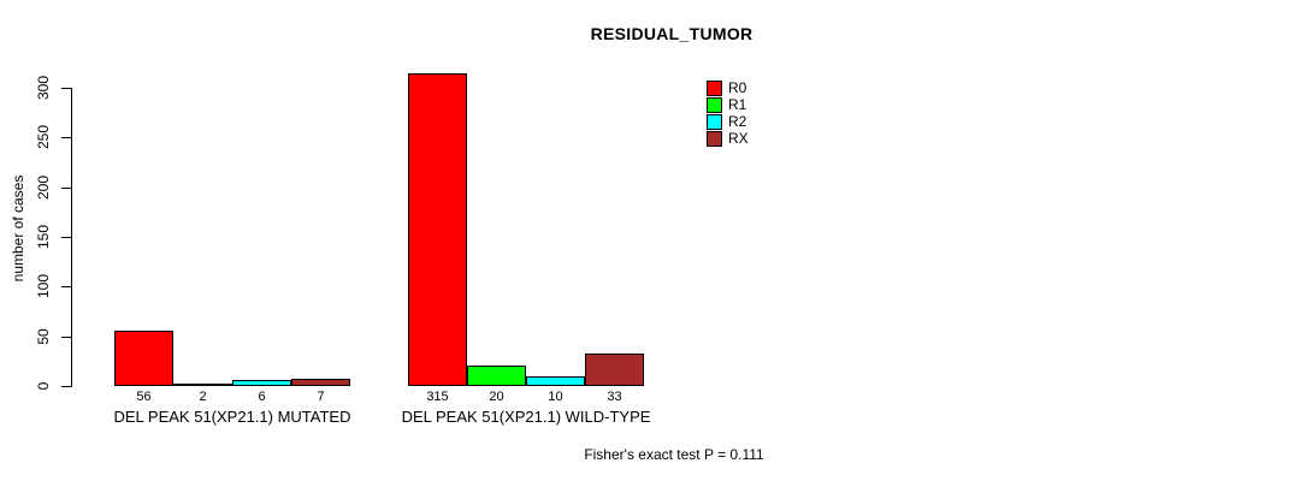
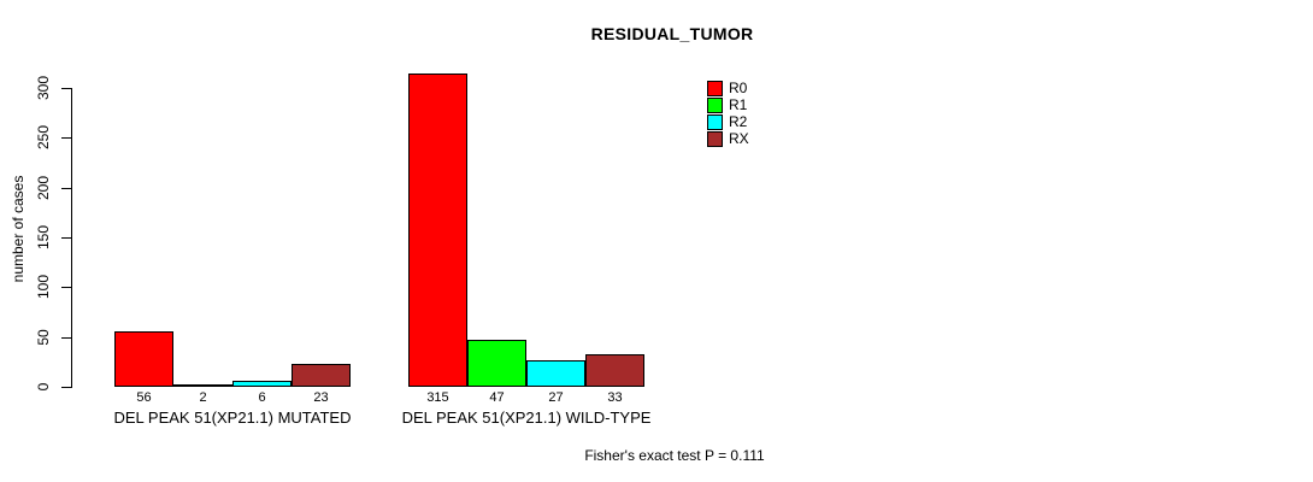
RX/DEL PEAK 51(XP21.1) MUTATED: 7 -> 23
R1/DEL PEAK 51(XP21.1) WILD-TYPE: 20 -> 47
R2/DEL PEAK 51(XP21.1) WILD-TYPE: 10 -> 27
